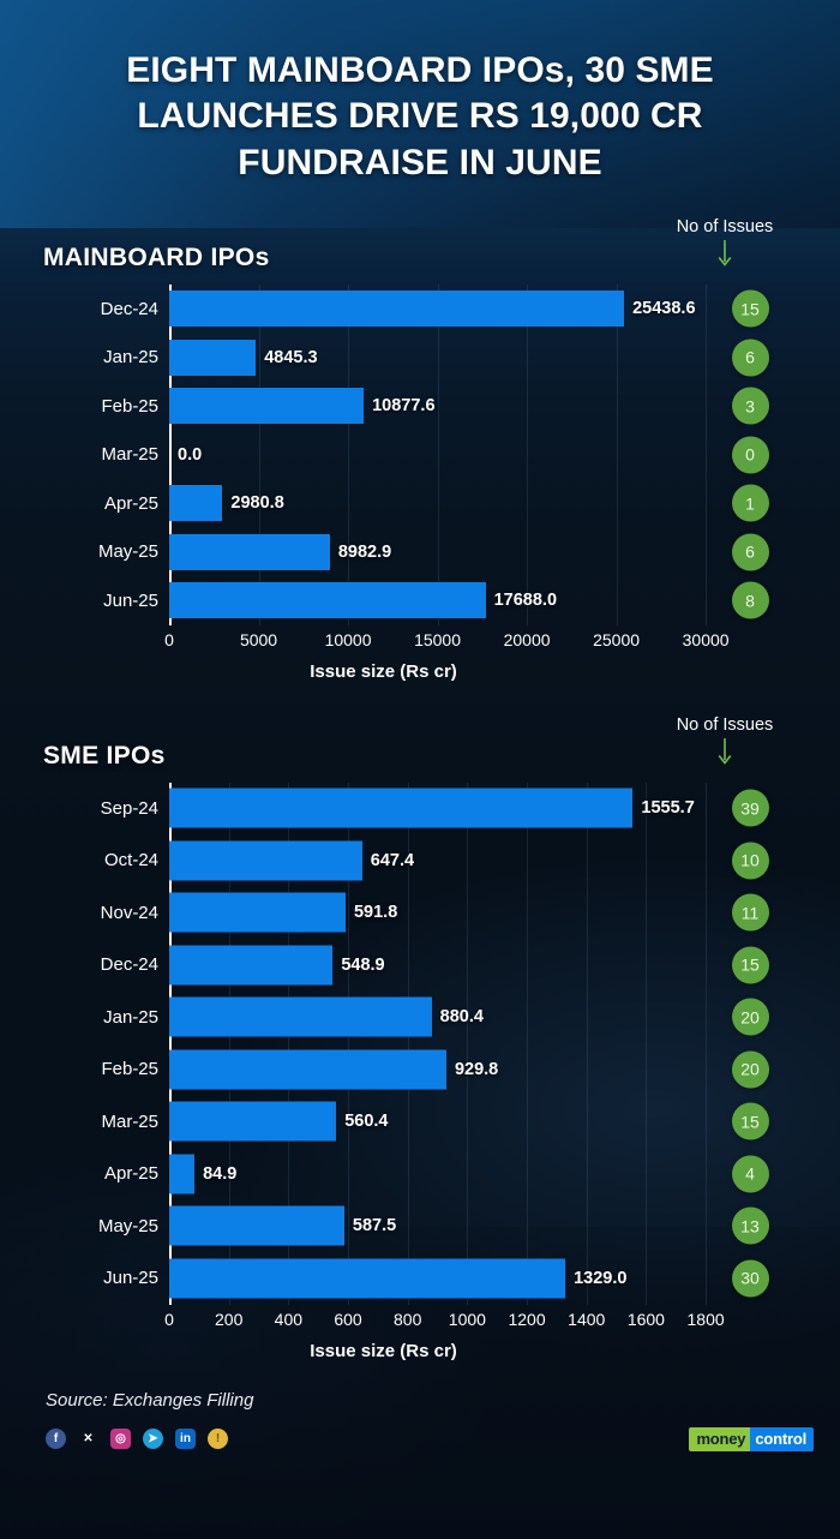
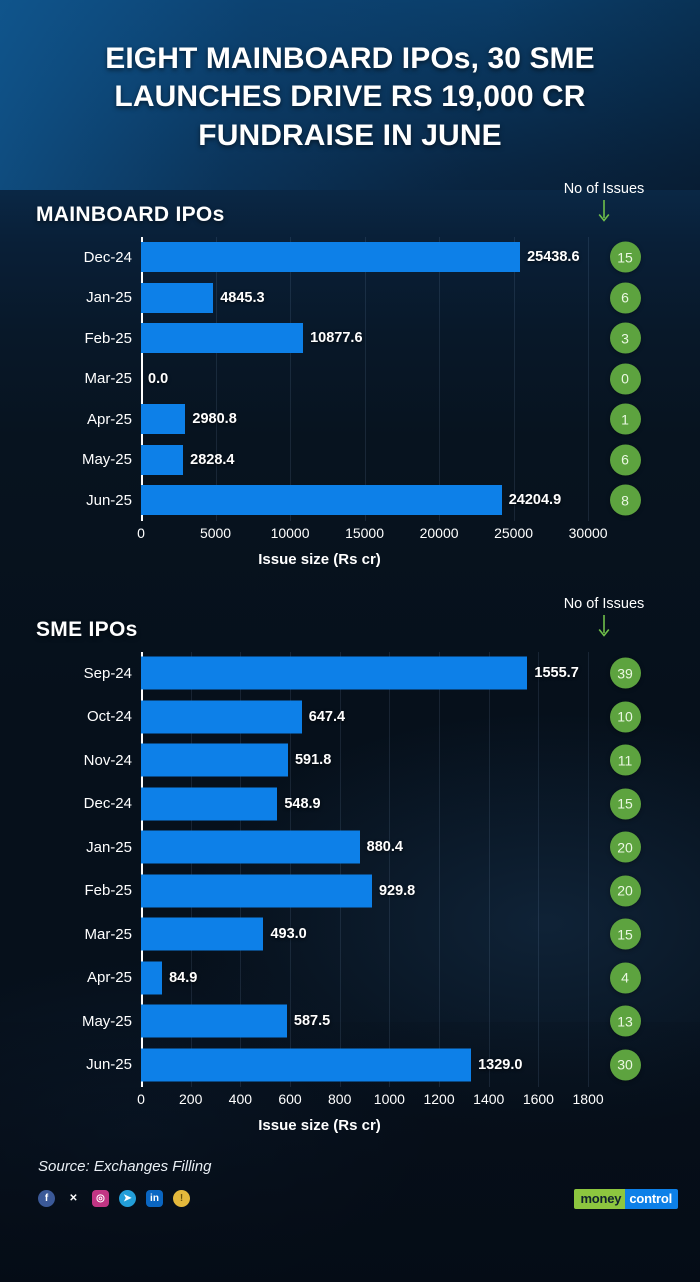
MAINBOARD IPOs/May-25: 8982.9 -> 2828.4
MAINBOARD IPOs/Jun-25: 17688.0 -> 24204.9
SME IPOs/Mar-25: 560.4 -> 493.0
